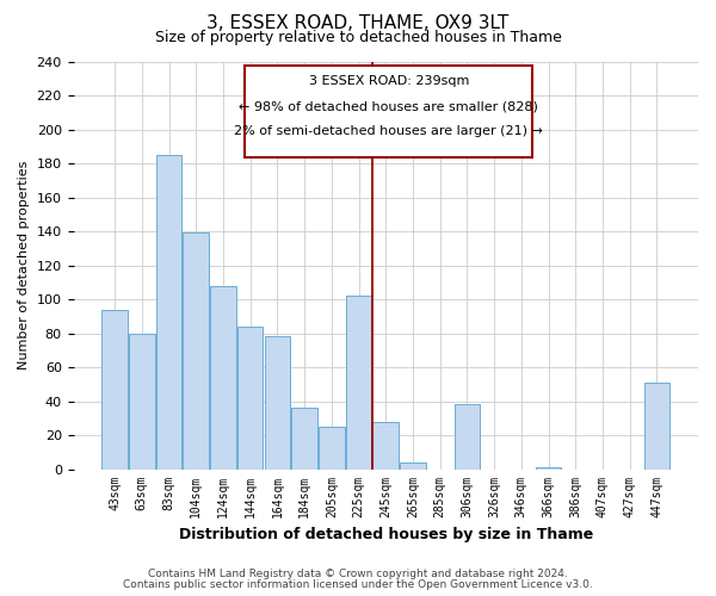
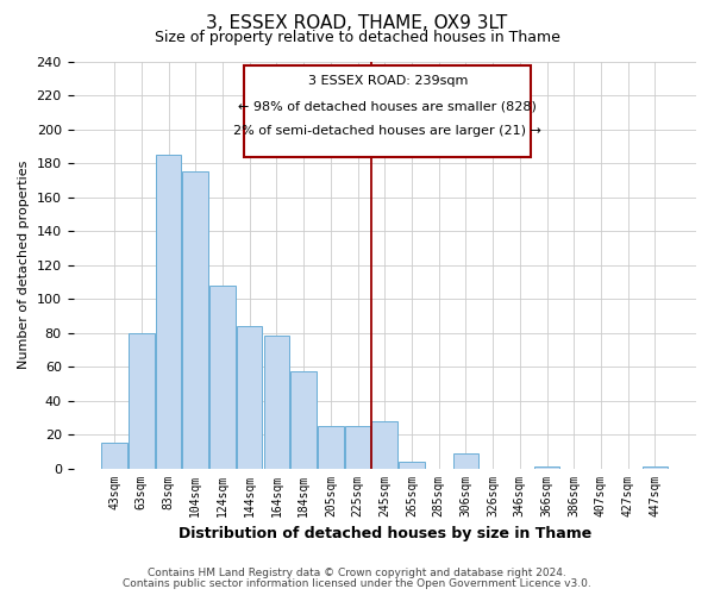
43sqm: 94 -> 15
104sqm: 139 -> 175
184sqm: 36 -> 57
225sqm: 102 -> 25
306sqm: 38 -> 9
447sqm: 51 -> 1
